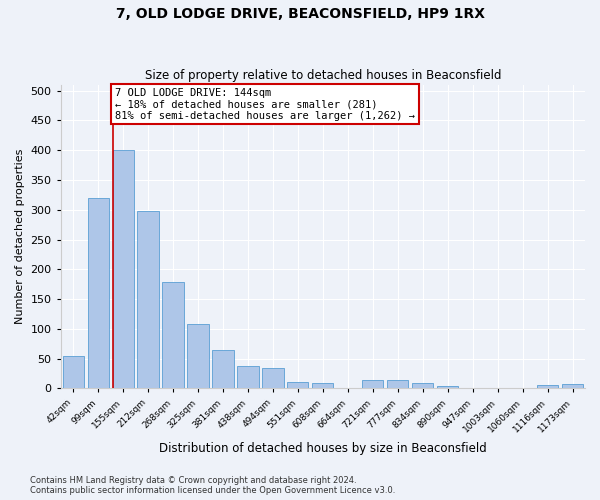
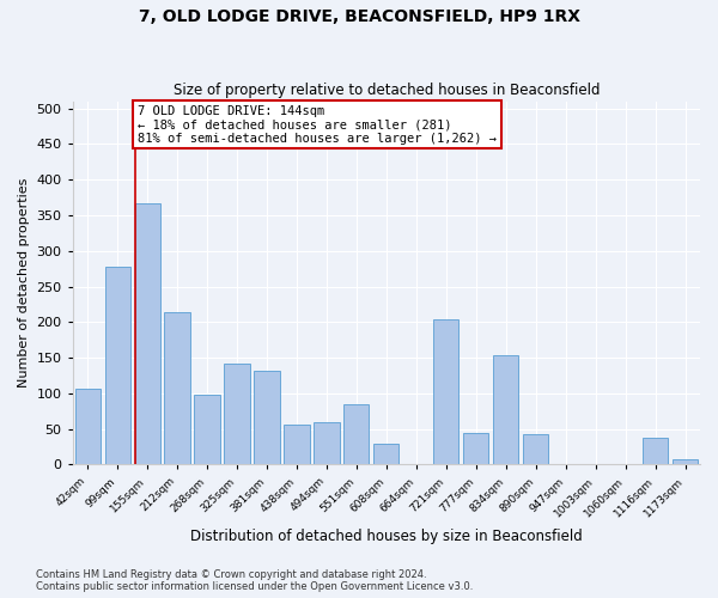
42sqm: 54 -> 106
99sqm: 320 -> 278
155sqm: 400 -> 366
212sqm: 297 -> 214
268sqm: 178 -> 98
325sqm: 108 -> 142
381sqm: 65 -> 132
438sqm: 38 -> 56
494sqm: 35 -> 60
551sqm: 11 -> 84
608sqm: 10 -> 30
721sqm: 15 -> 204
777sqm: 15 -> 44
834sqm: 9 -> 154
890sqm: 5 -> 42
1116sqm: 6 -> 38
